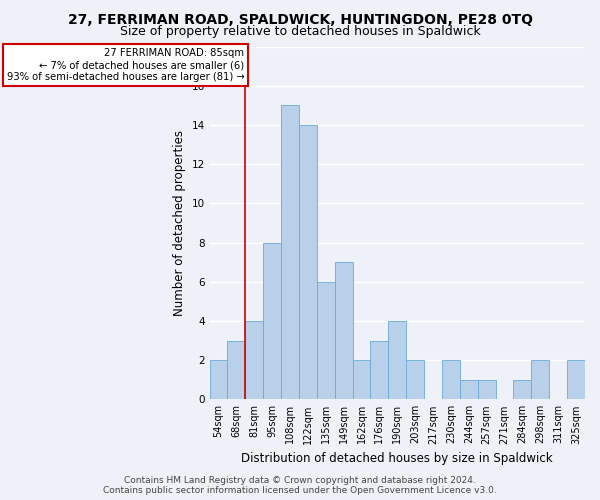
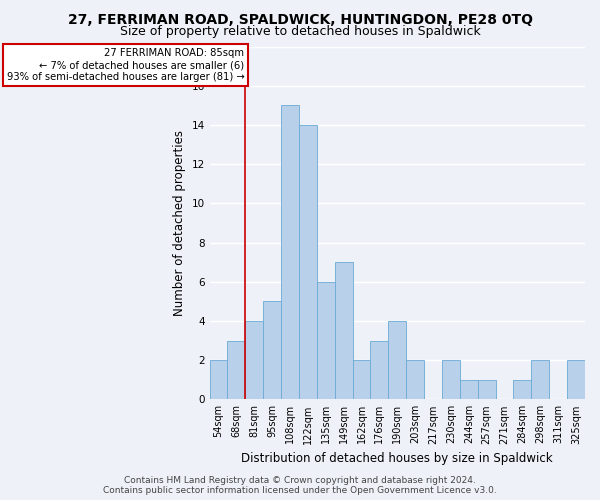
95sqm: 8 -> 5
